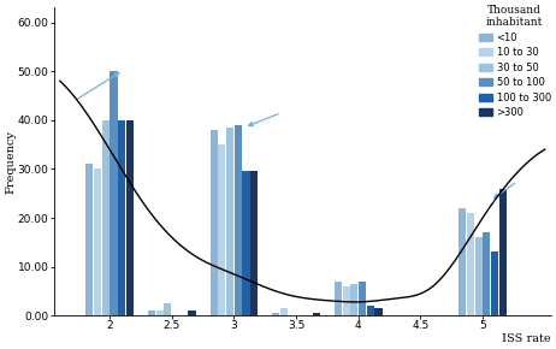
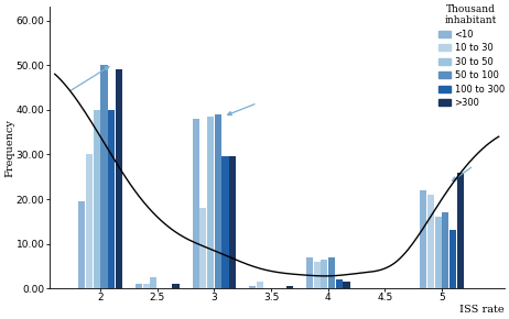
<10/2: 31.0 -> 19.5
>300/2: 40.0 -> 49.0
10 to 30/3: 35.0 -> 18.0
